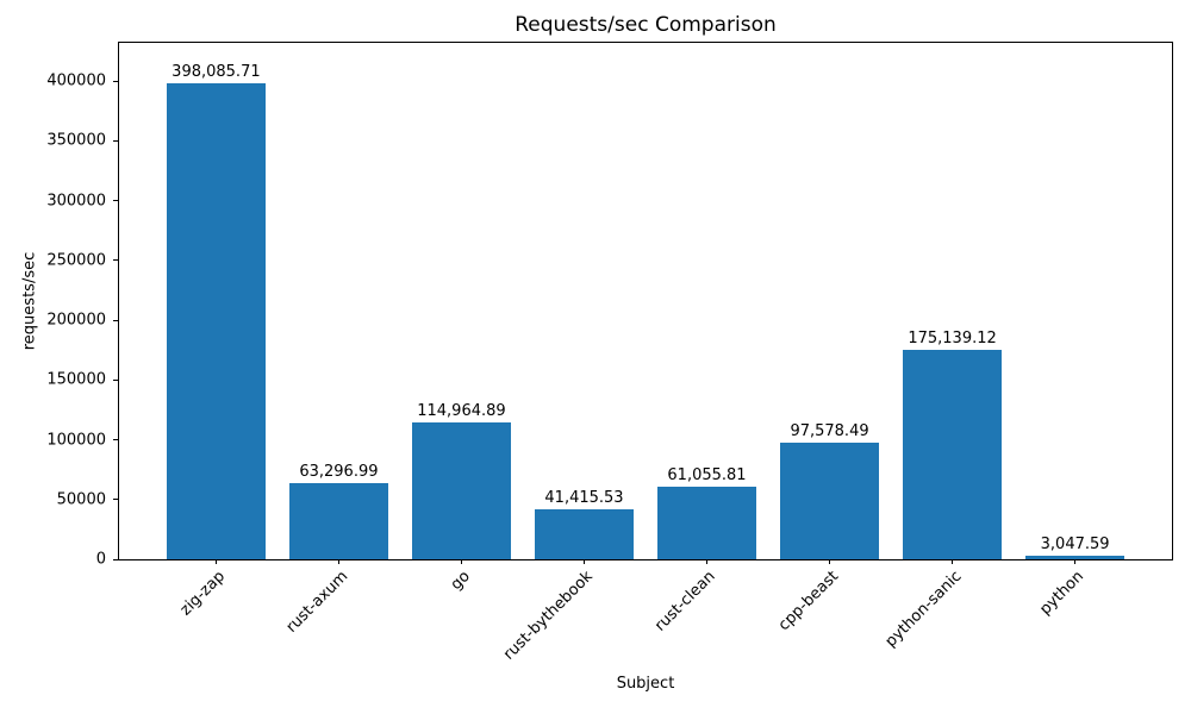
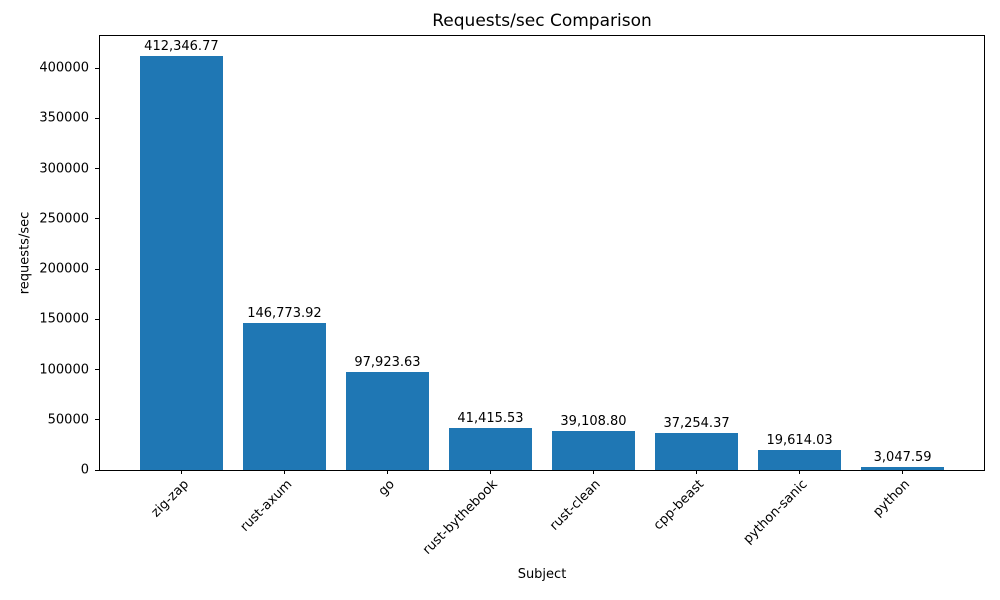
zig-zap: 398,085.71 -> 412,346.77
rust-axum: 63,296.99 -> 146,773.92
go: 114,964.89 -> 97,923.63
rust-clean: 61,055.81 -> 39,108.80
cpp-beast: 97,578.49 -> 37,254.37
python-sanic: 175,139.12 -> 19,614.03
